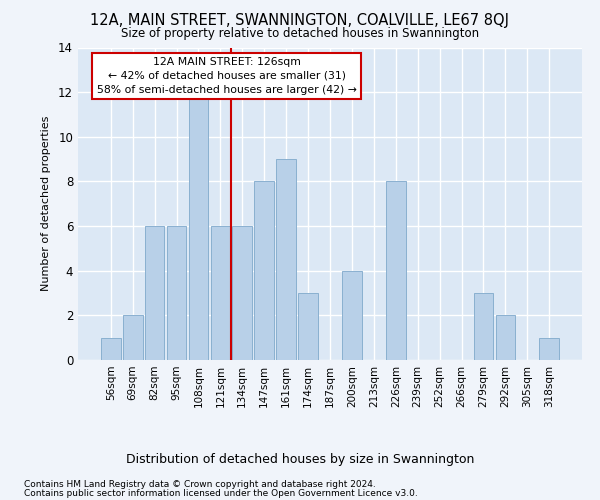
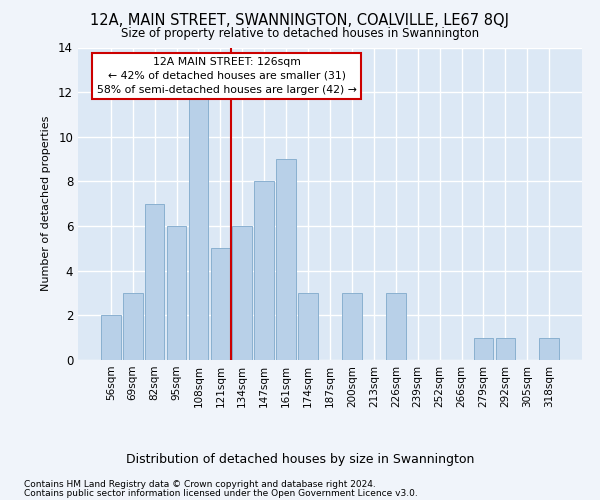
56sqm: 1 -> 2
69sqm: 2 -> 3
82sqm: 6 -> 7
121sqm: 6 -> 5
200sqm: 4 -> 3
226sqm: 8 -> 3
279sqm: 3 -> 1
292sqm: 2 -> 1
